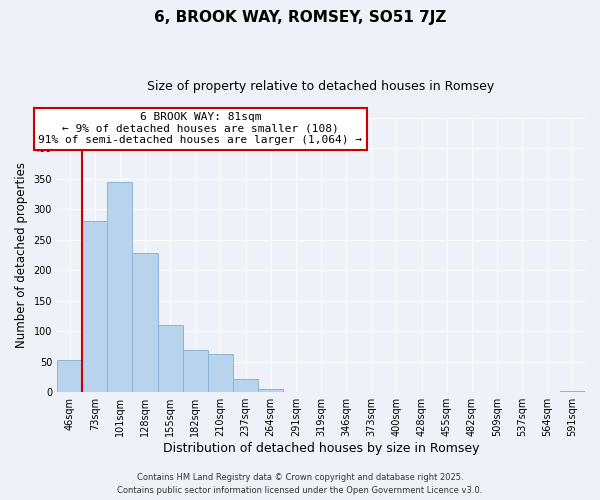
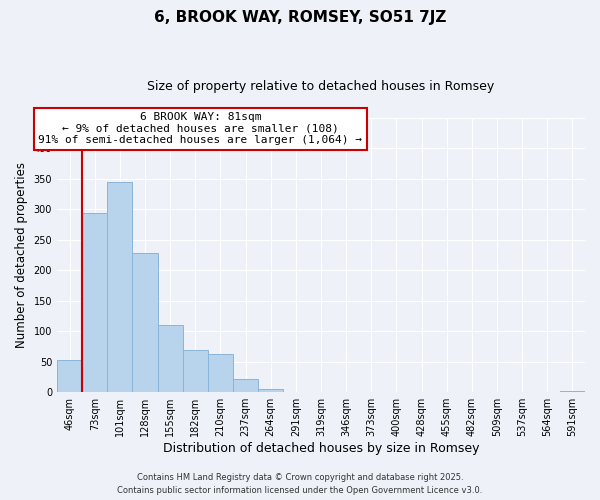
73sqm: 280 -> 294
